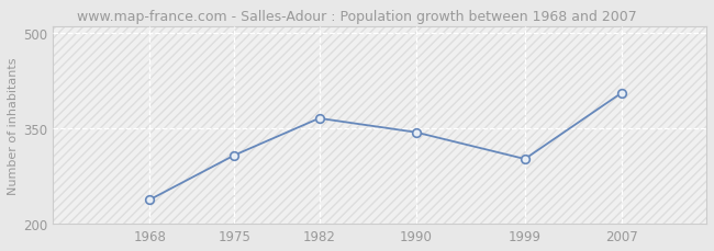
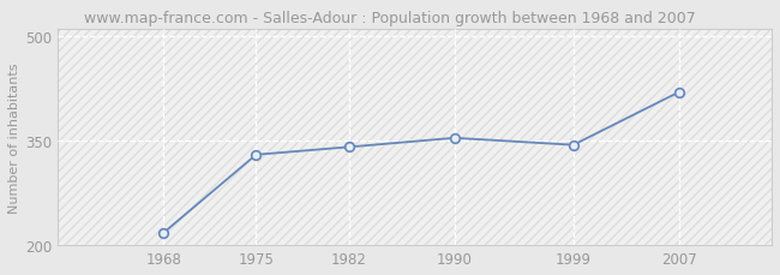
1968: 238 -> 218
1975: 308 -> 330
1982: 366 -> 341
1990: 344 -> 354
1999: 302 -> 344
2007: 406 -> 420
